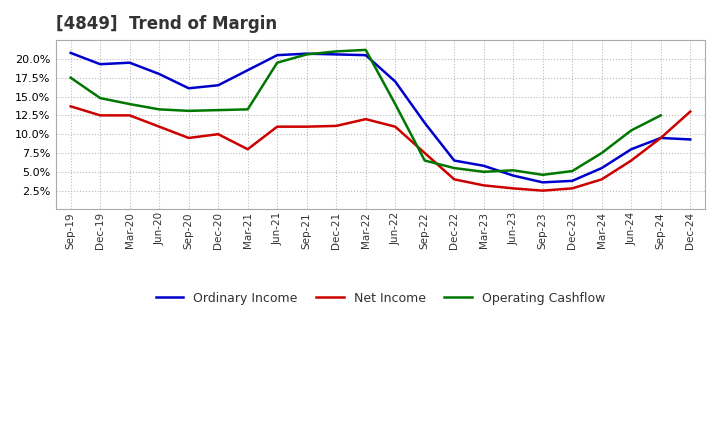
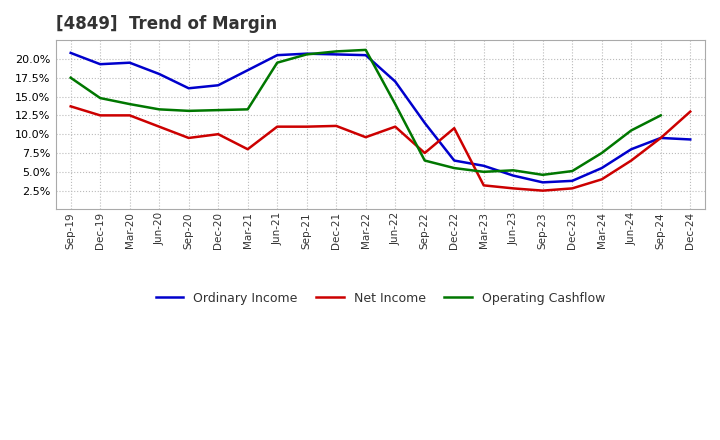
Net Income/Mar-22: 12.0% -> 9.6%
Net Income/Dec-22: 4.0% -> 10.8%
